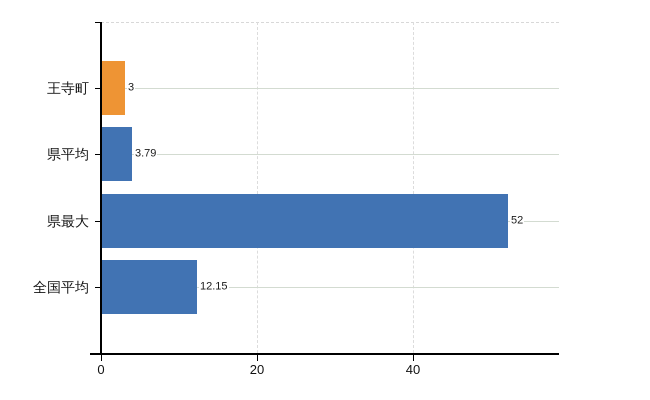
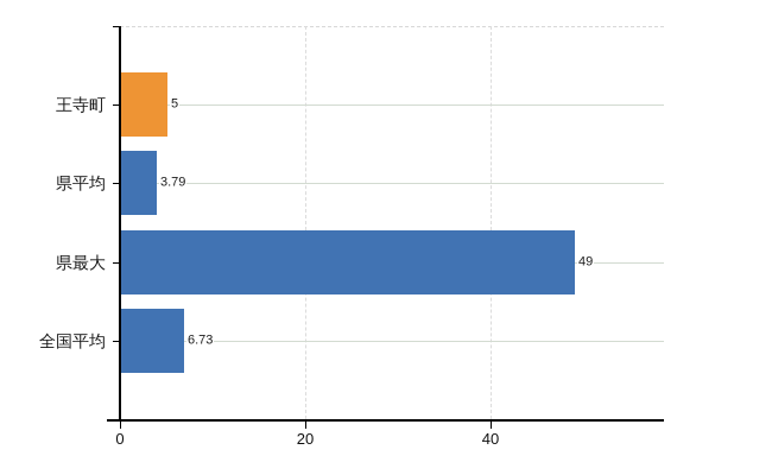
王寺町: 3 -> 5
県最大: 52 -> 49
全国平均: 12.15 -> 6.73
